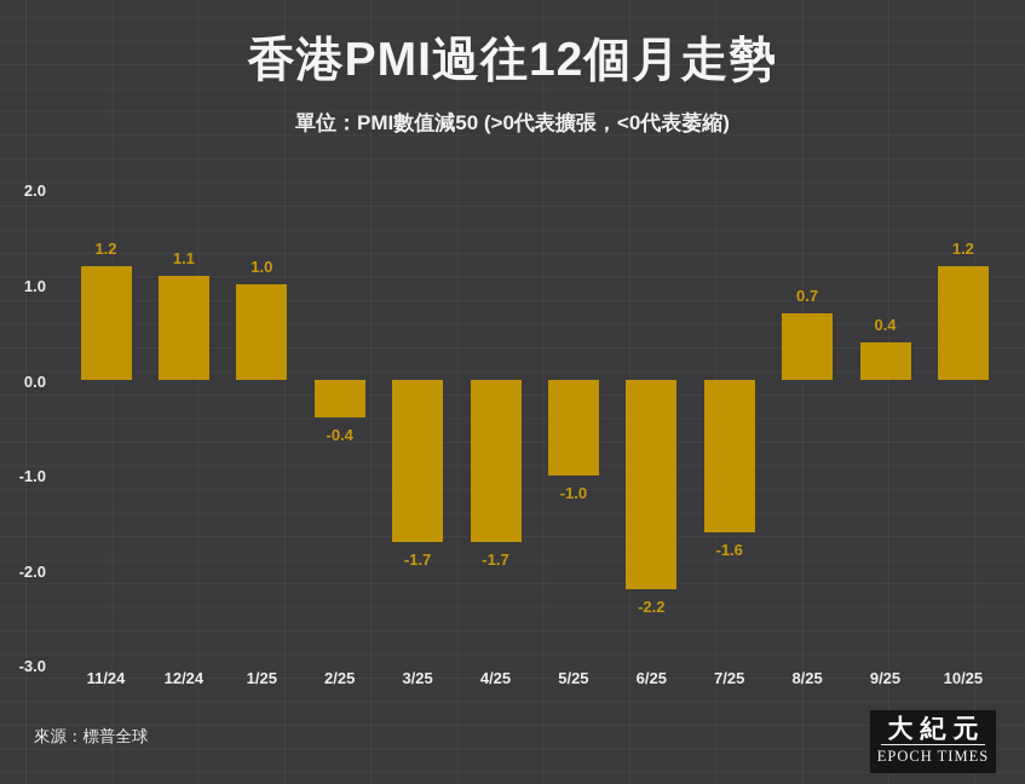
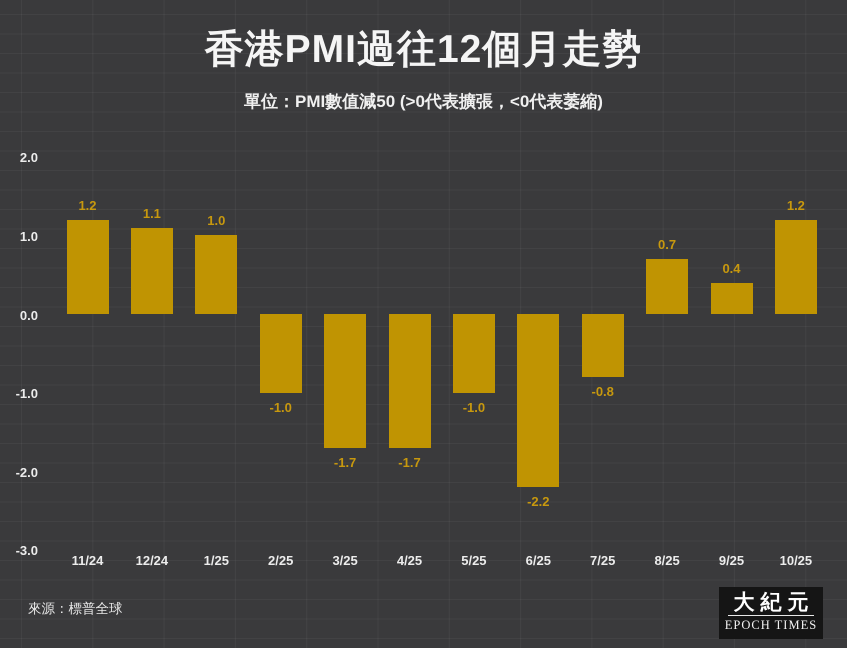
2/25: -0.4 -> -1.0
7/25: -1.6 -> -0.8
